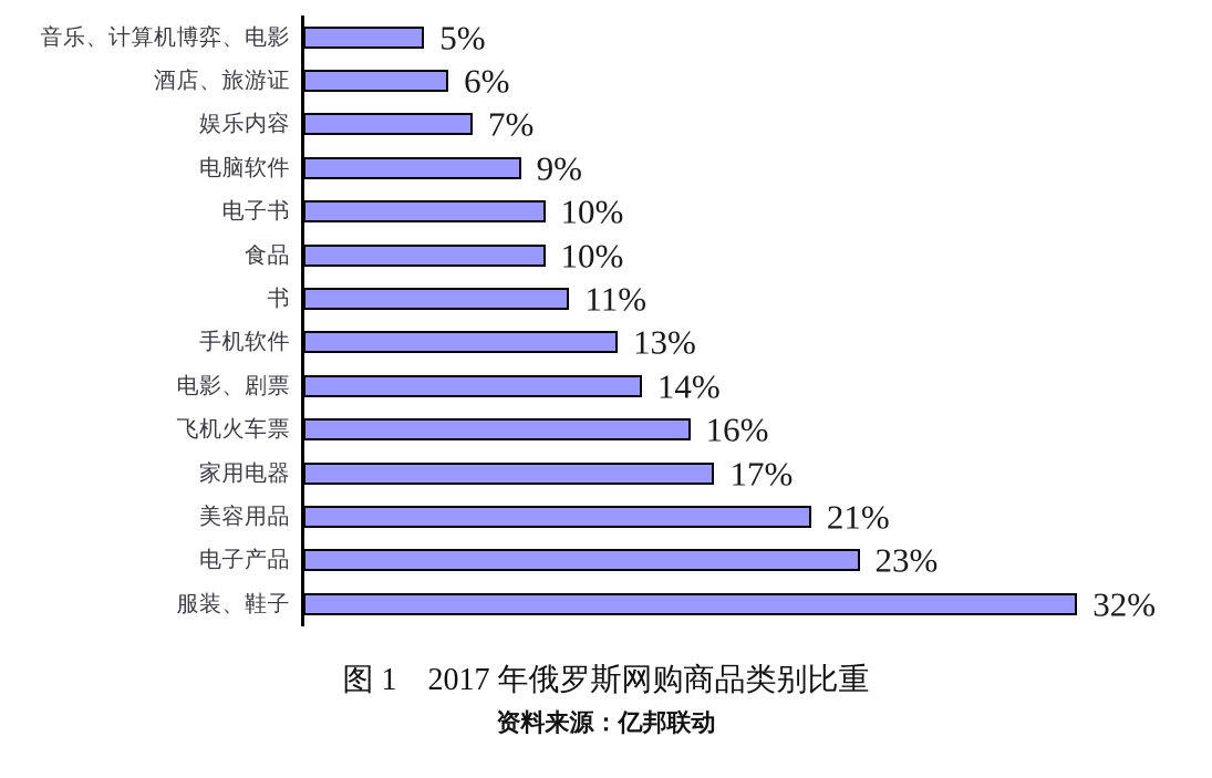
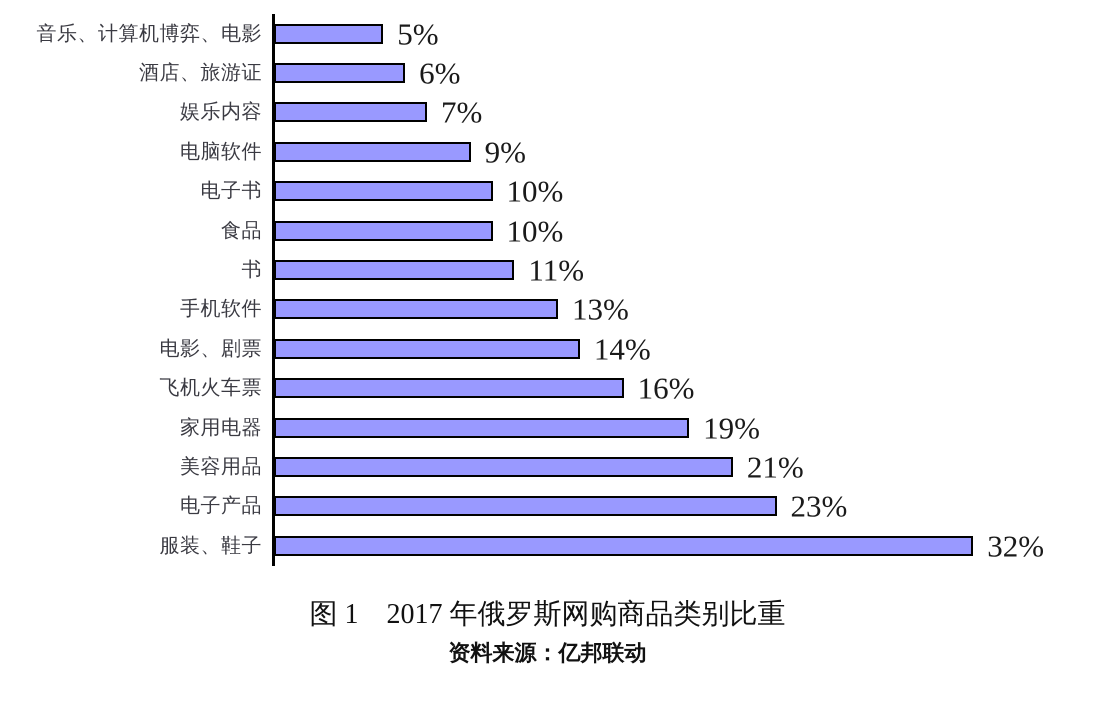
家用电器: 17% -> 19%
